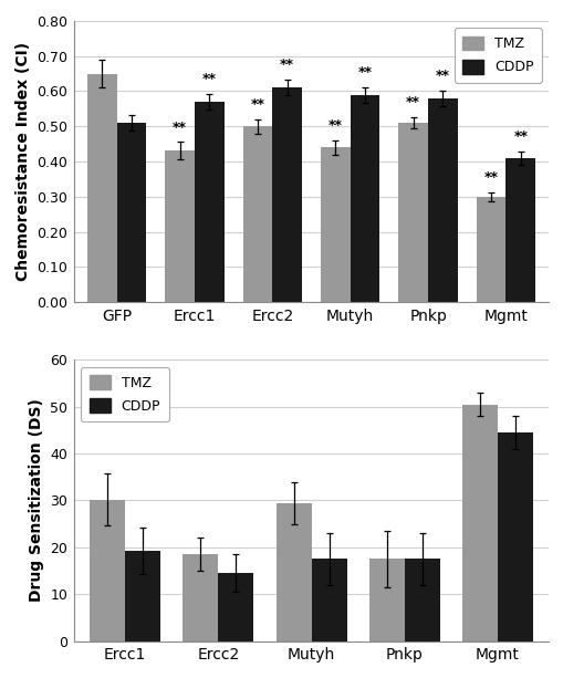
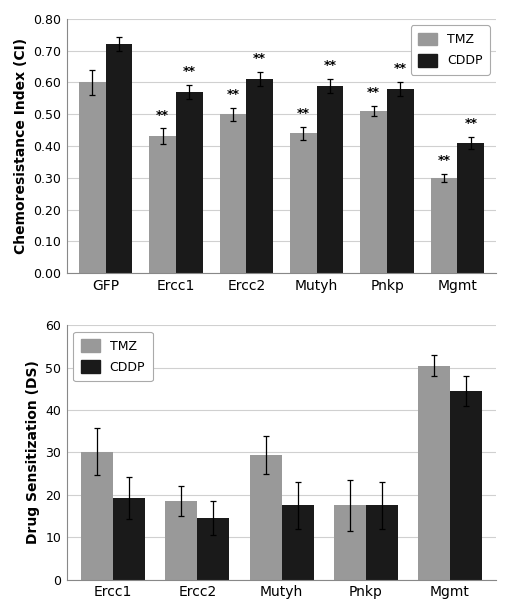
TMZ/GFP: 0.65 -> 0.60
CDDP/GFP: 0.51 -> 0.72
